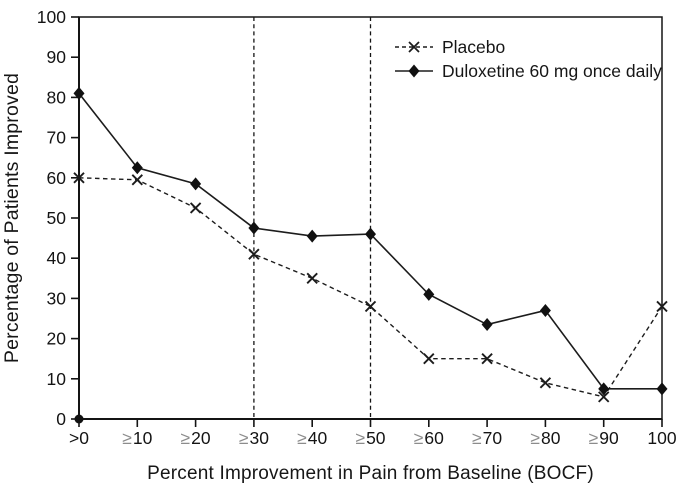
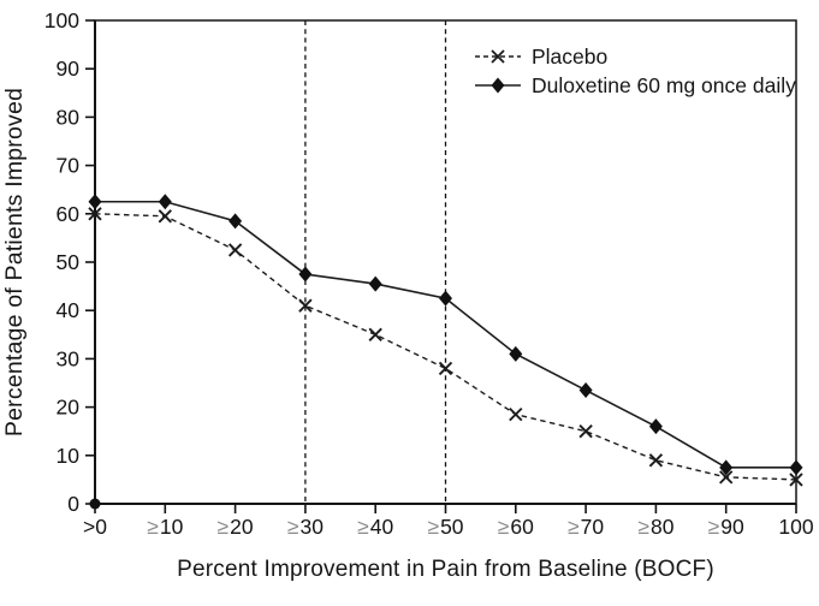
Duloxetine 60 mg once daily/>0: 81 -> 62
Duloxetine 60 mg once daily/≥50: 46 -> 42
Placebo/≥60: 15 -> 18
Duloxetine 60 mg once daily/≥80: 27 -> 16
Placebo/100: 28 -> 5
